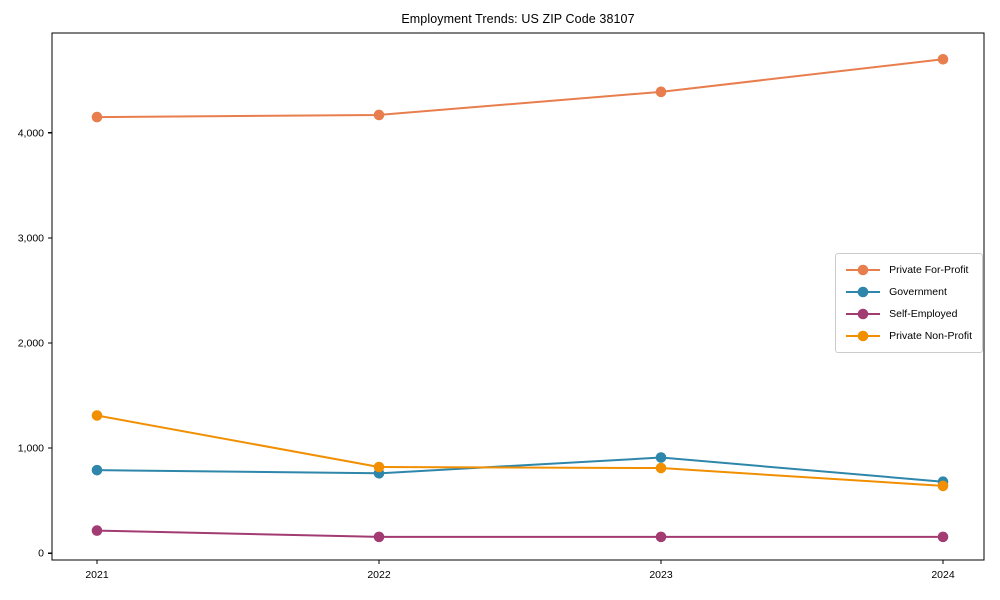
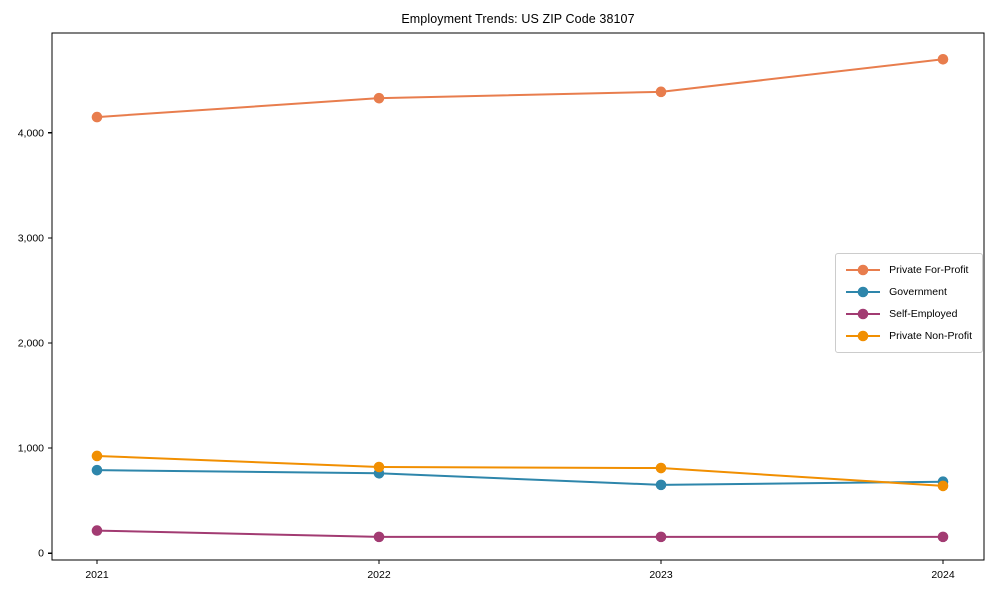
Private Non-Profit/2021: 1310 -> 920
Private For-Profit/2022: 4170 -> 4330
Government/2023: 910 -> 650
